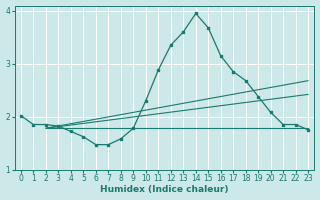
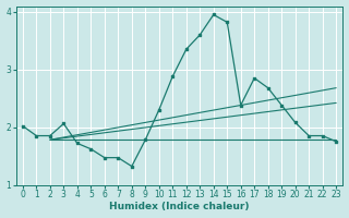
3: 1.82 -> 2.06
8: 1.58 -> 1.32
15: 3.68 -> 3.82
16: 3.15 -> 2.38
